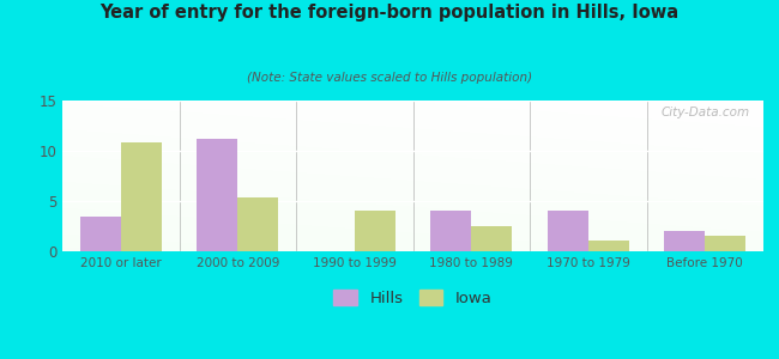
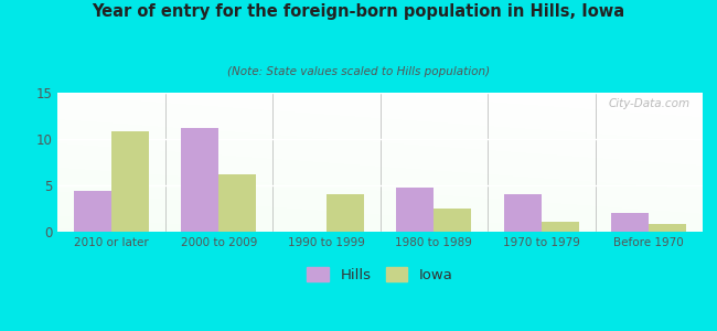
Hills/2010 or later: 3.5 -> 4.4
Iowa/2000 to 2009: 5.4 -> 6.2
Hills/1980 to 1989: 4.0 -> 4.8
Iowa/Before 1970: 1.5 -> 0.8
